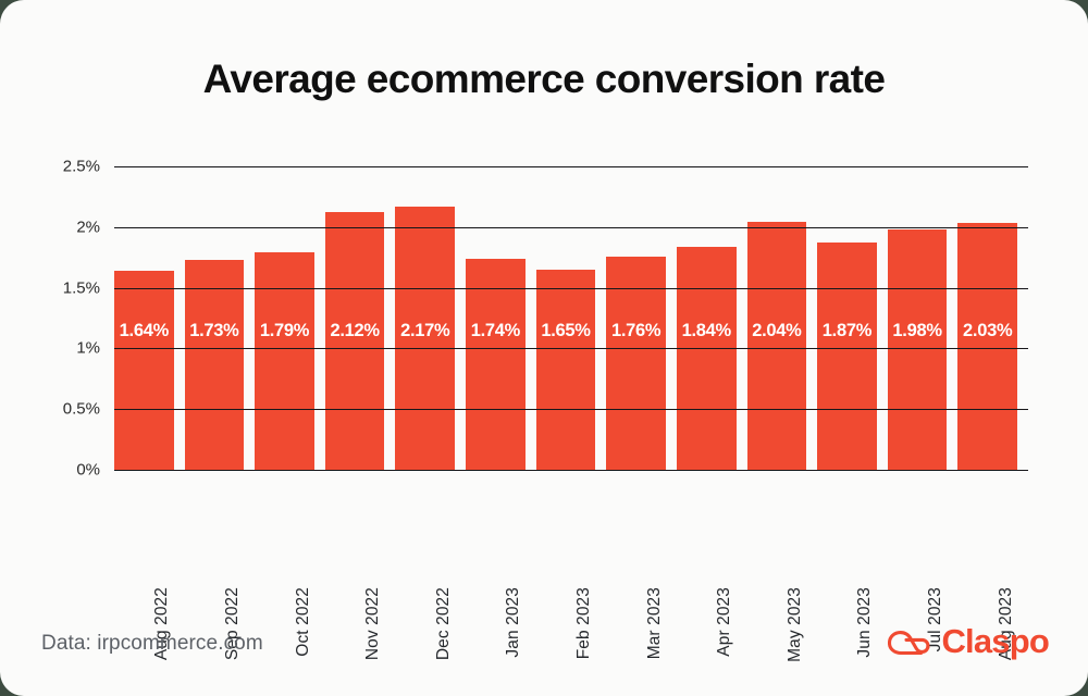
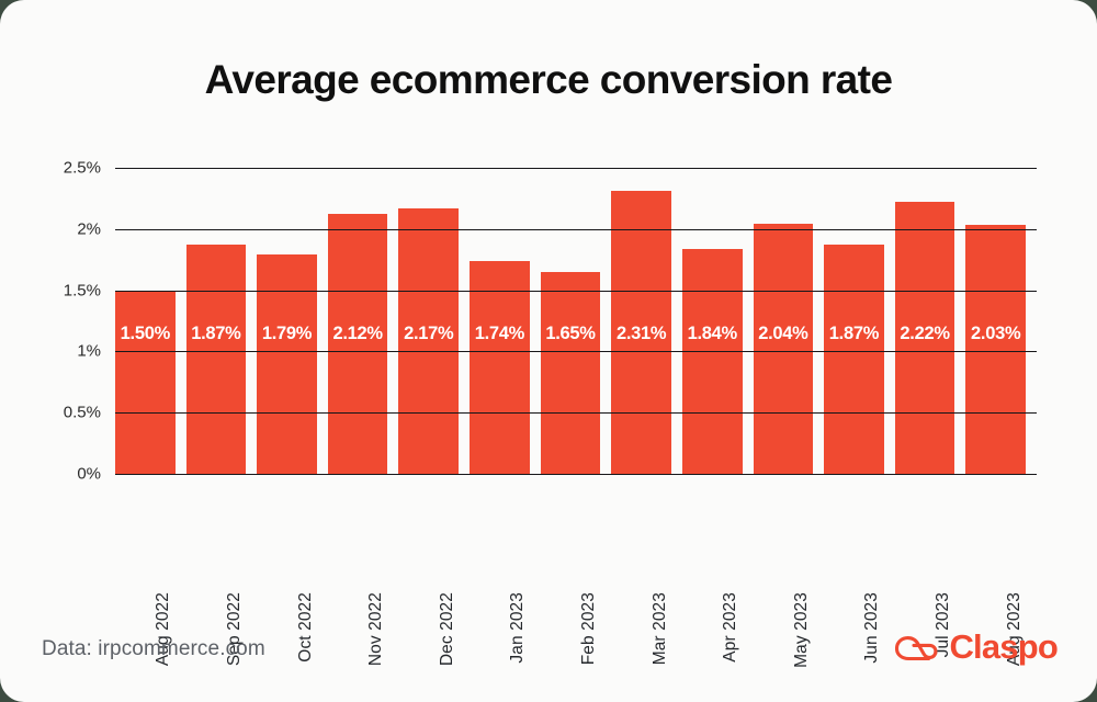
Aug 2022: 1.64% -> 1.50%
Sep 2022: 1.73% -> 1.87%
Mar 2023: 1.76% -> 2.31%
Jul 2023: 1.98% -> 2.22%
